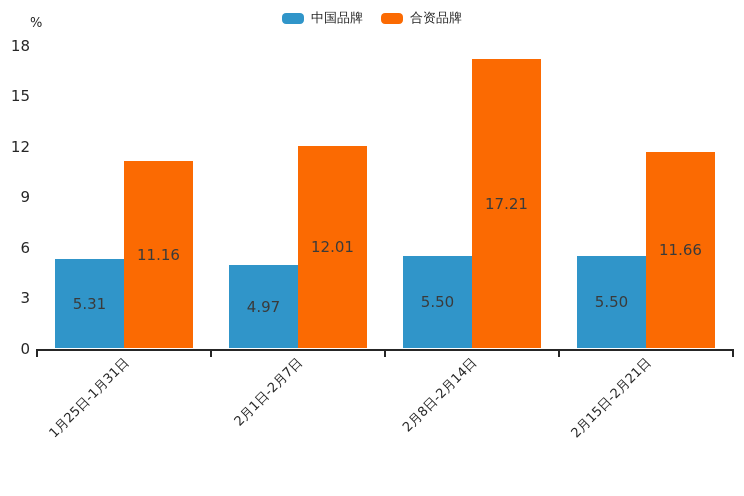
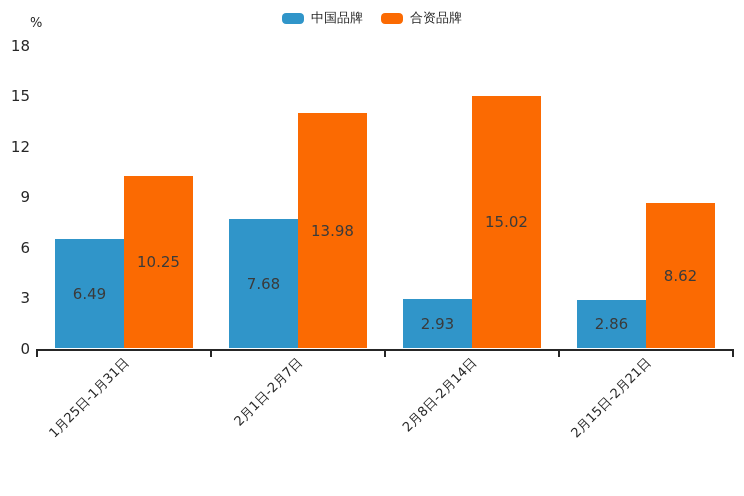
中国品牌/1月25日-1月31日: 5.31 -> 6.49
合资品牌/1月25日-1月31日: 11.16 -> 10.25
中国品牌/2月1日-2月7日: 4.97 -> 7.68
合资品牌/2月1日-2月7日: 12.01 -> 13.98
中国品牌/2月8日-2月14日: 5.50 -> 2.93
合资品牌/2月8日-2月14日: 17.21 -> 15.02
中国品牌/2月15日-2月21日: 5.50 -> 2.86
合资品牌/2月15日-2月21日: 11.66 -> 8.62
